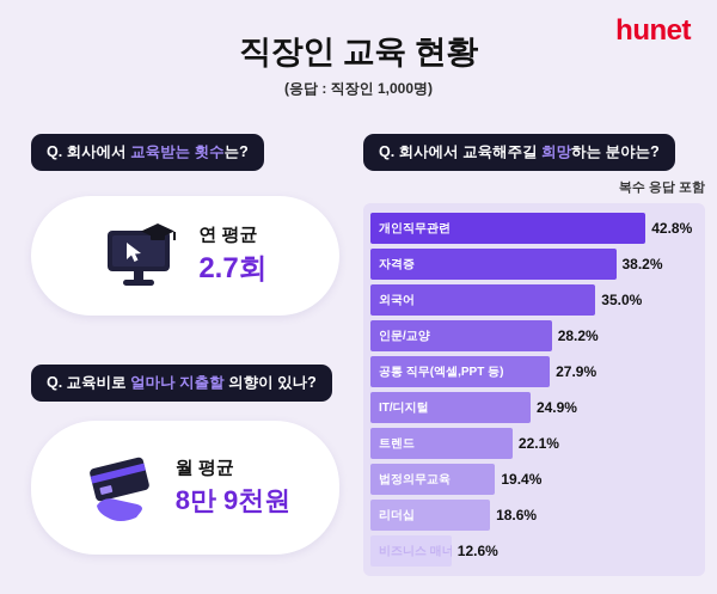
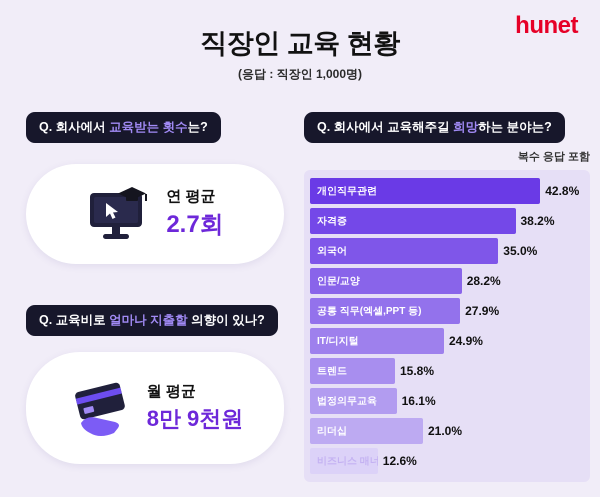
트렌드: 22.1% -> 15.8%
법정의무교육: 19.4% -> 16.1%
리더십: 18.6% -> 21.0%
